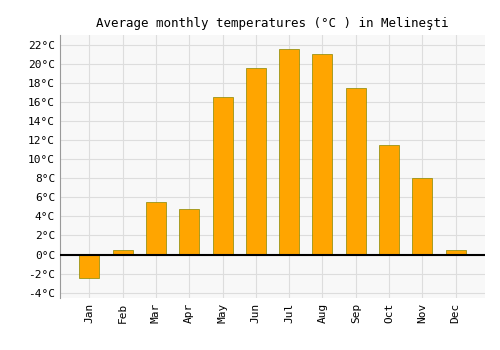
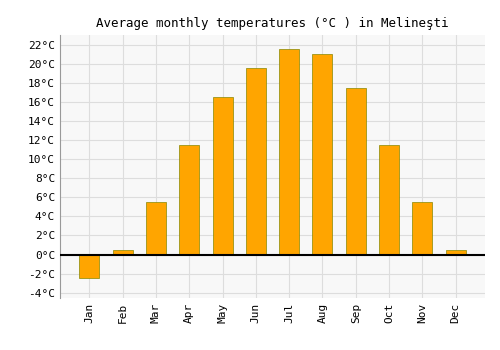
Apr: 4.8°C -> 11.5°C
Nov: 8.0°C -> 5.5°C
